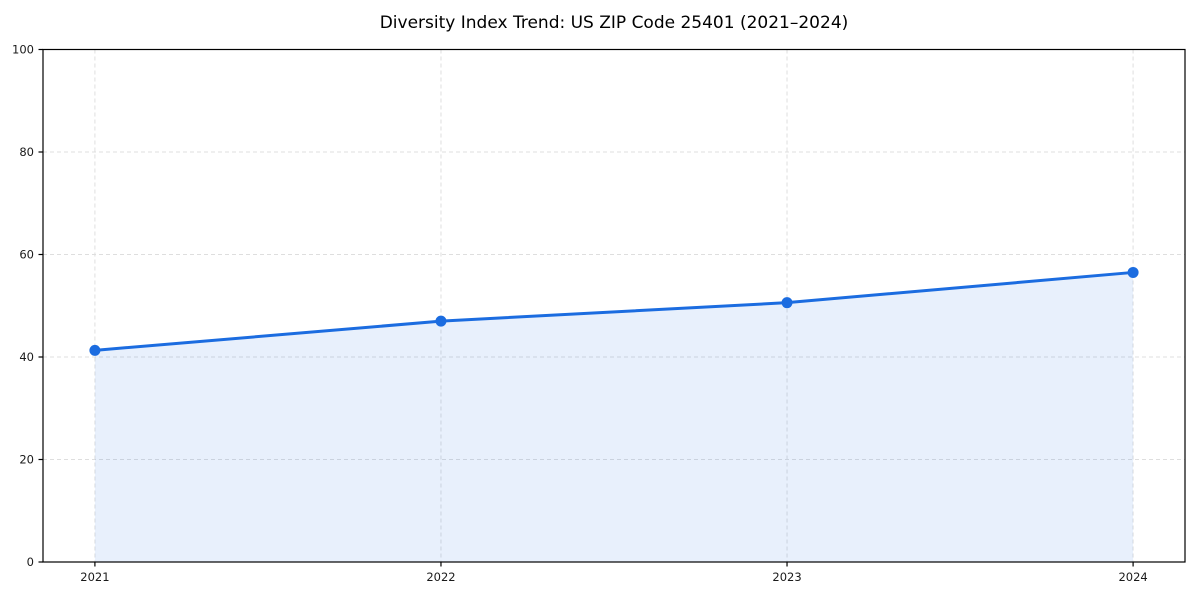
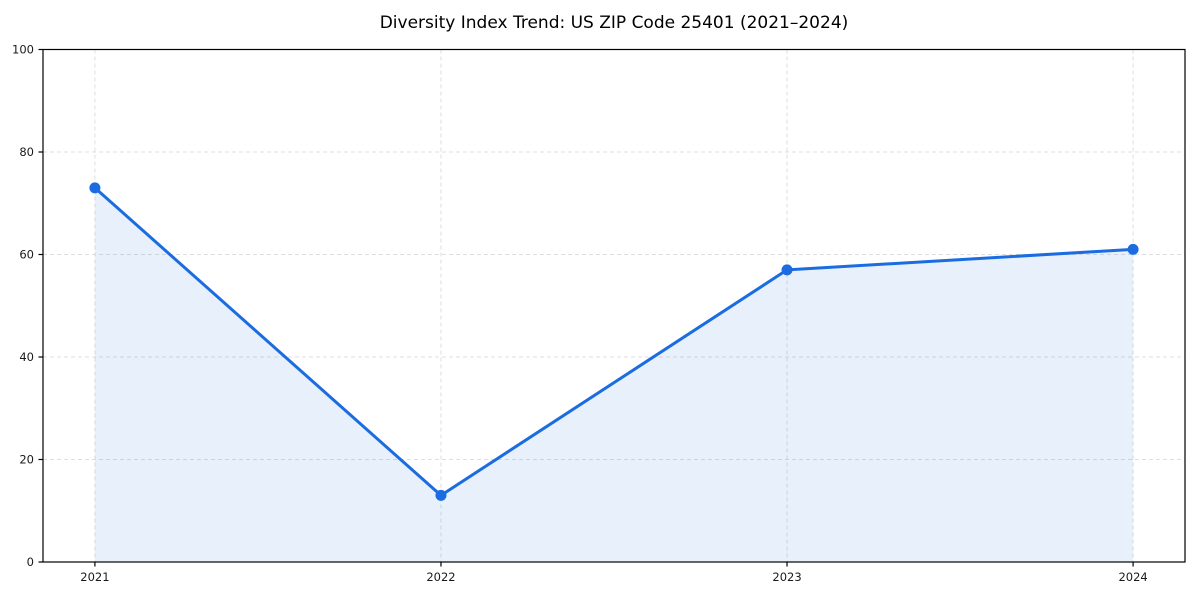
2021: 41 -> 73
2022: 47 -> 13
2023: 51 -> 57
2024: 56 -> 61
